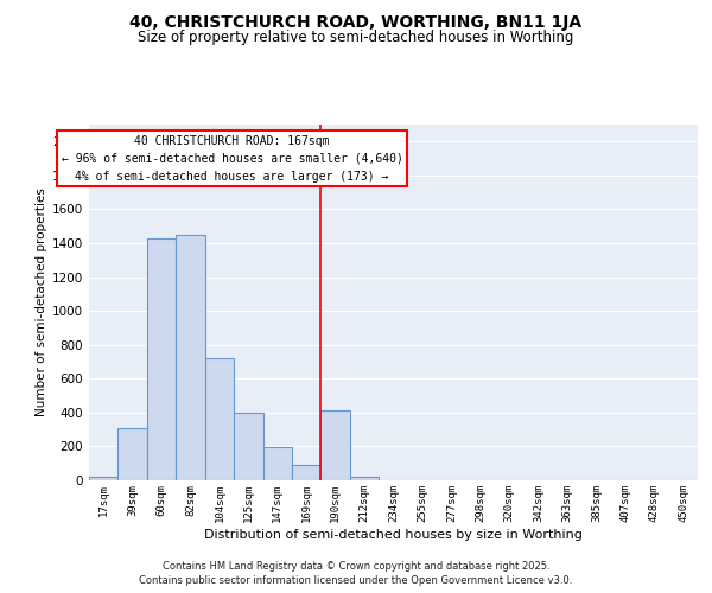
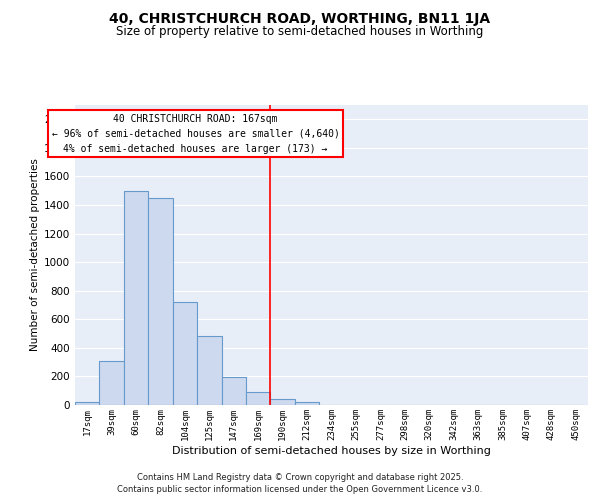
60sqm: 1430 -> 1500
125sqm: 400 -> 480
190sqm: 410 -> 40
